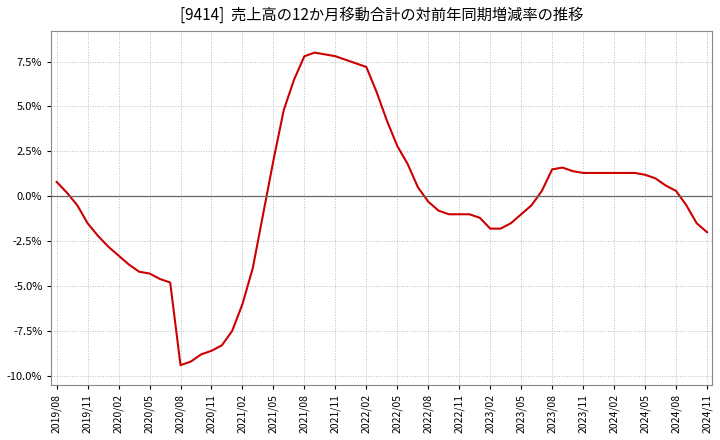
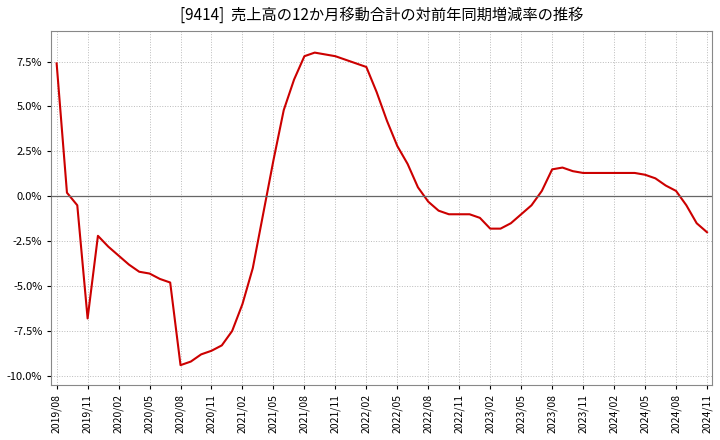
2019/08: 0.8% -> 7.4%
2019/11: -1.5% -> -6.8%
